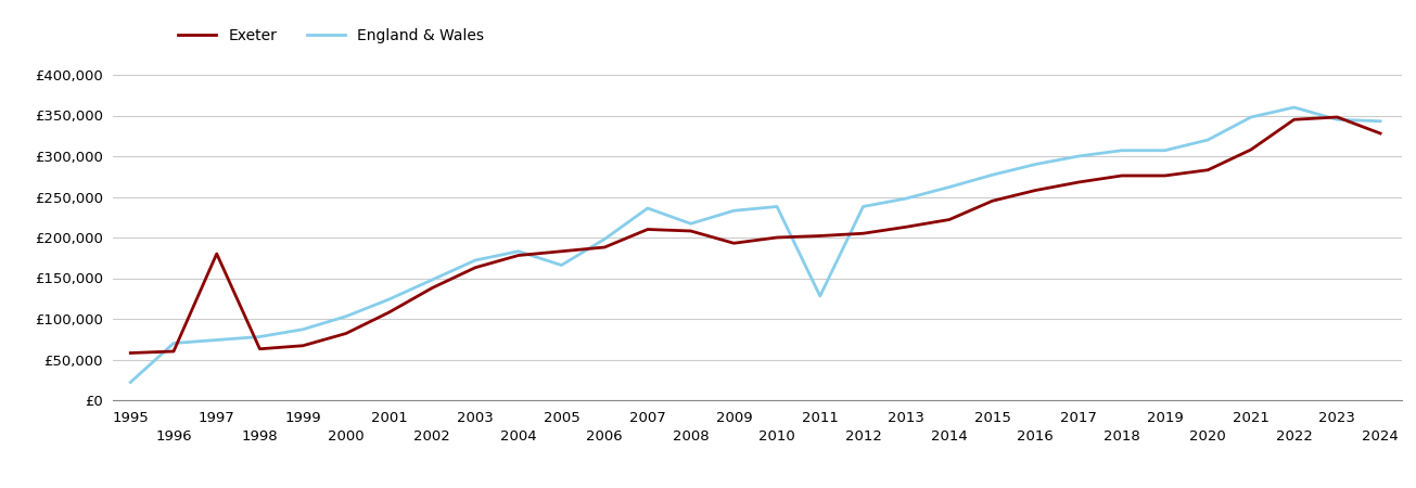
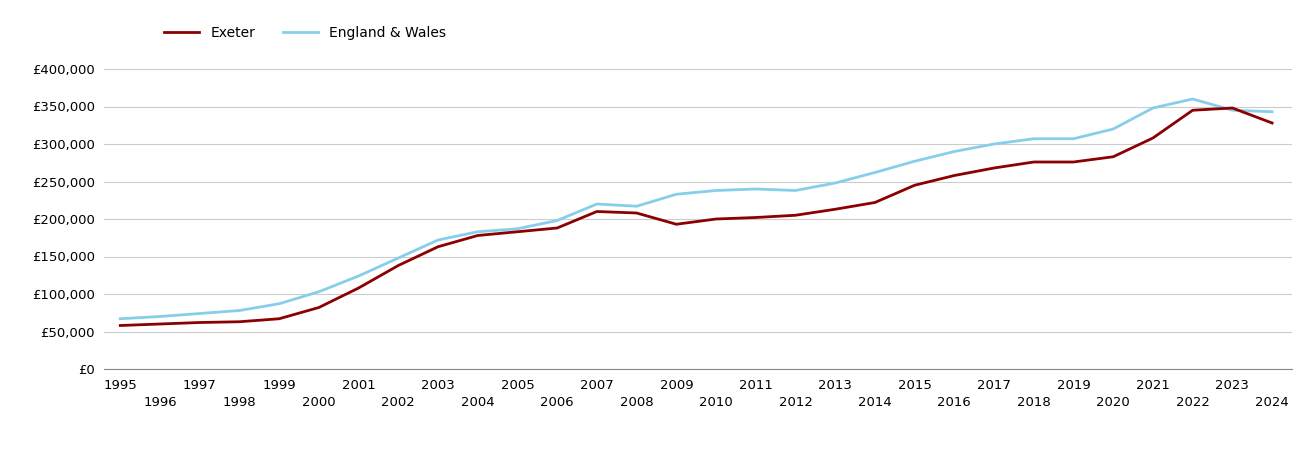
England & Wales/1995: £22,000 -> £67,000
Exeter/1997: £180,000 -> £62,000
England & Wales/2005: £166,000 -> £187,000
England & Wales/2007: £236,000 -> £220,000
England & Wales/2011: £128,000 -> £240,000
